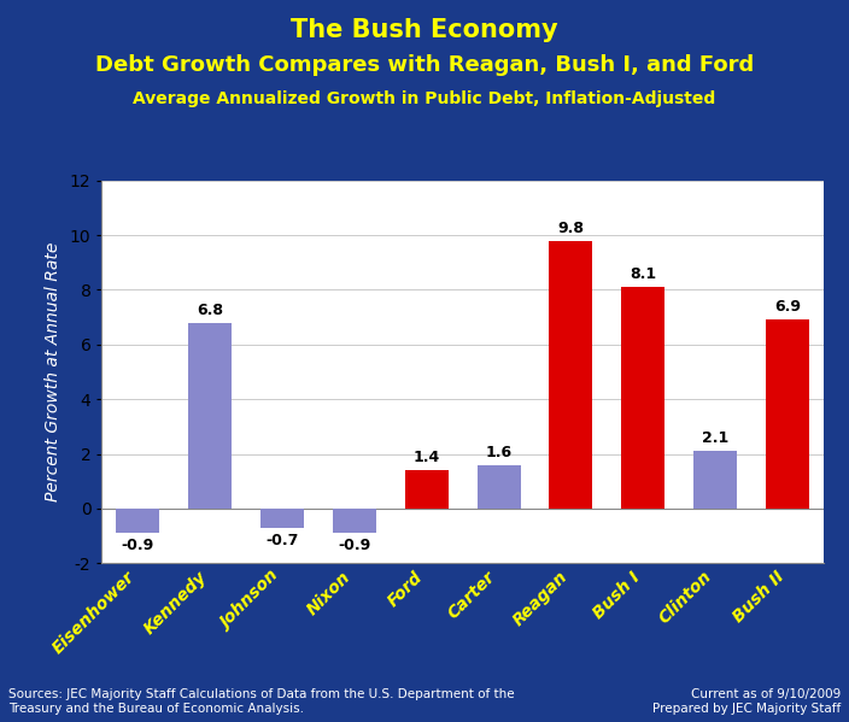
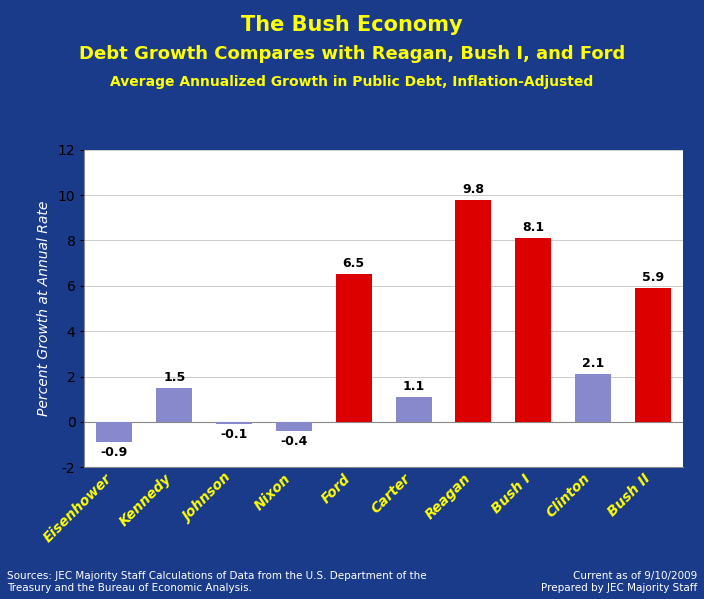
Kennedy: 6.8 -> 1.5
Johnson: -0.7 -> -0.1
Nixon: -0.9 -> -0.4
Ford: 1.4 -> 6.5
Carter: 1.6 -> 1.1
Bush II: 6.9 -> 5.9
